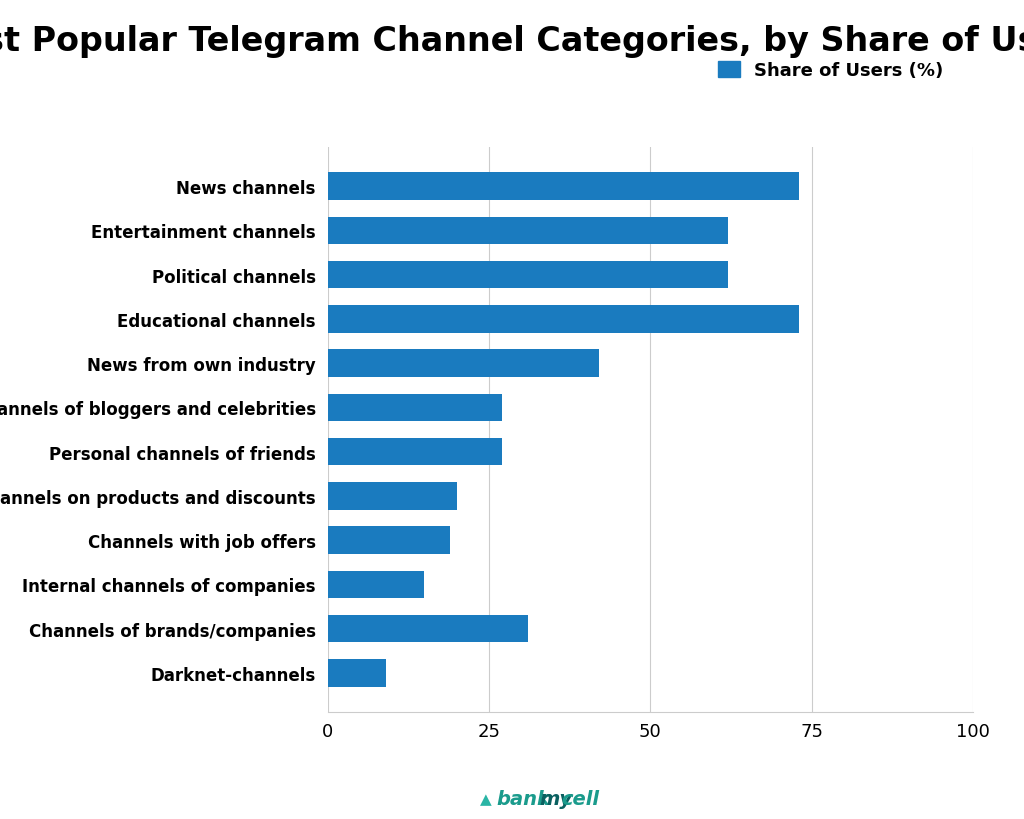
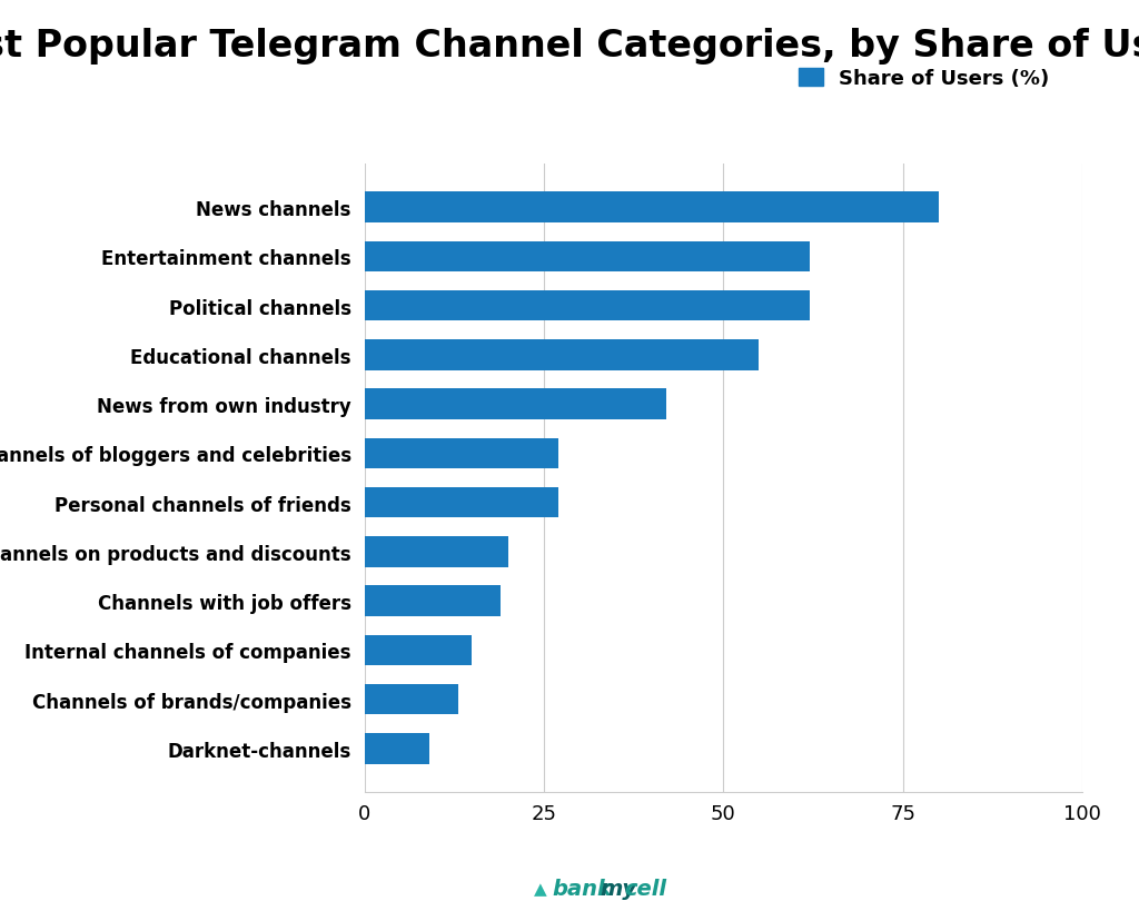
News channels: 73 -> 80
Educational channels: 73 -> 55
Channels of brands/companies: 31 -> 13
